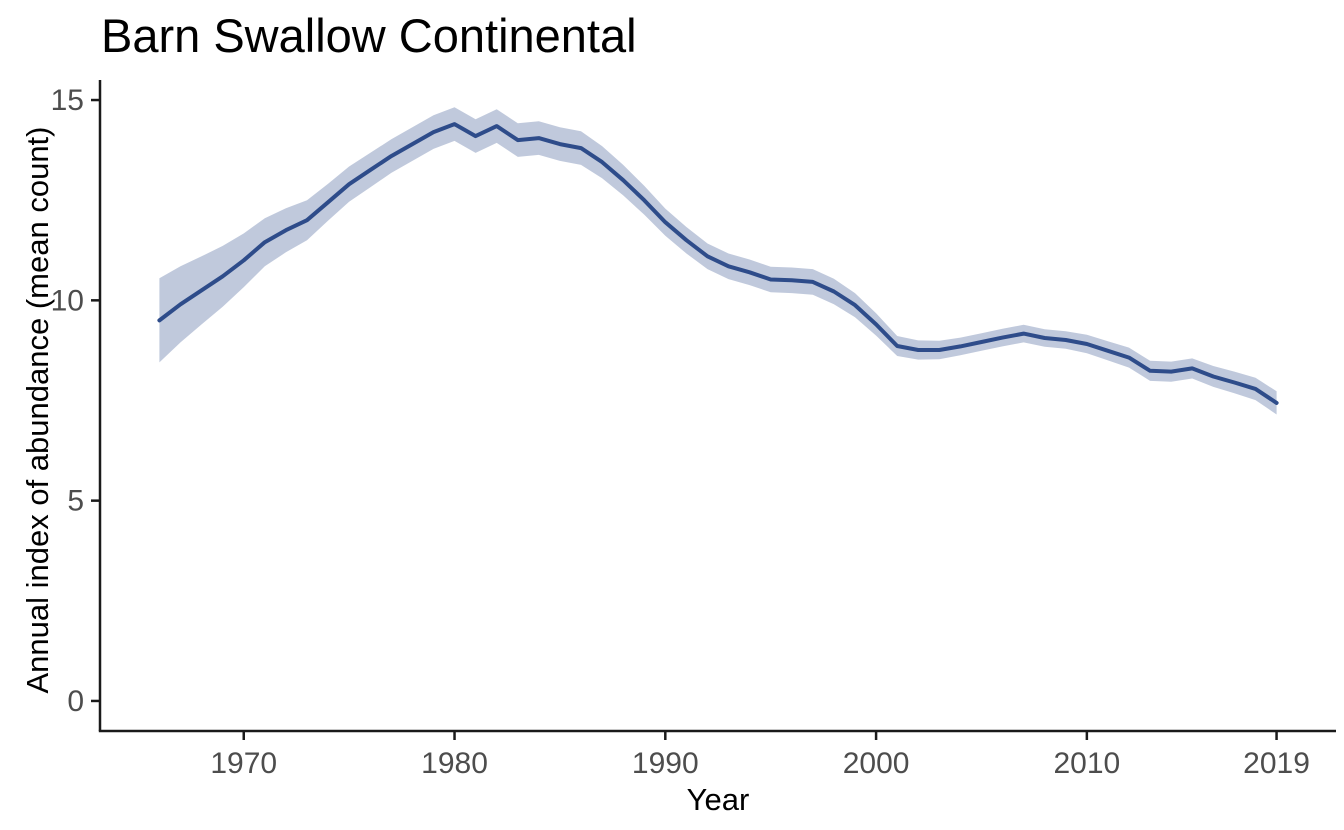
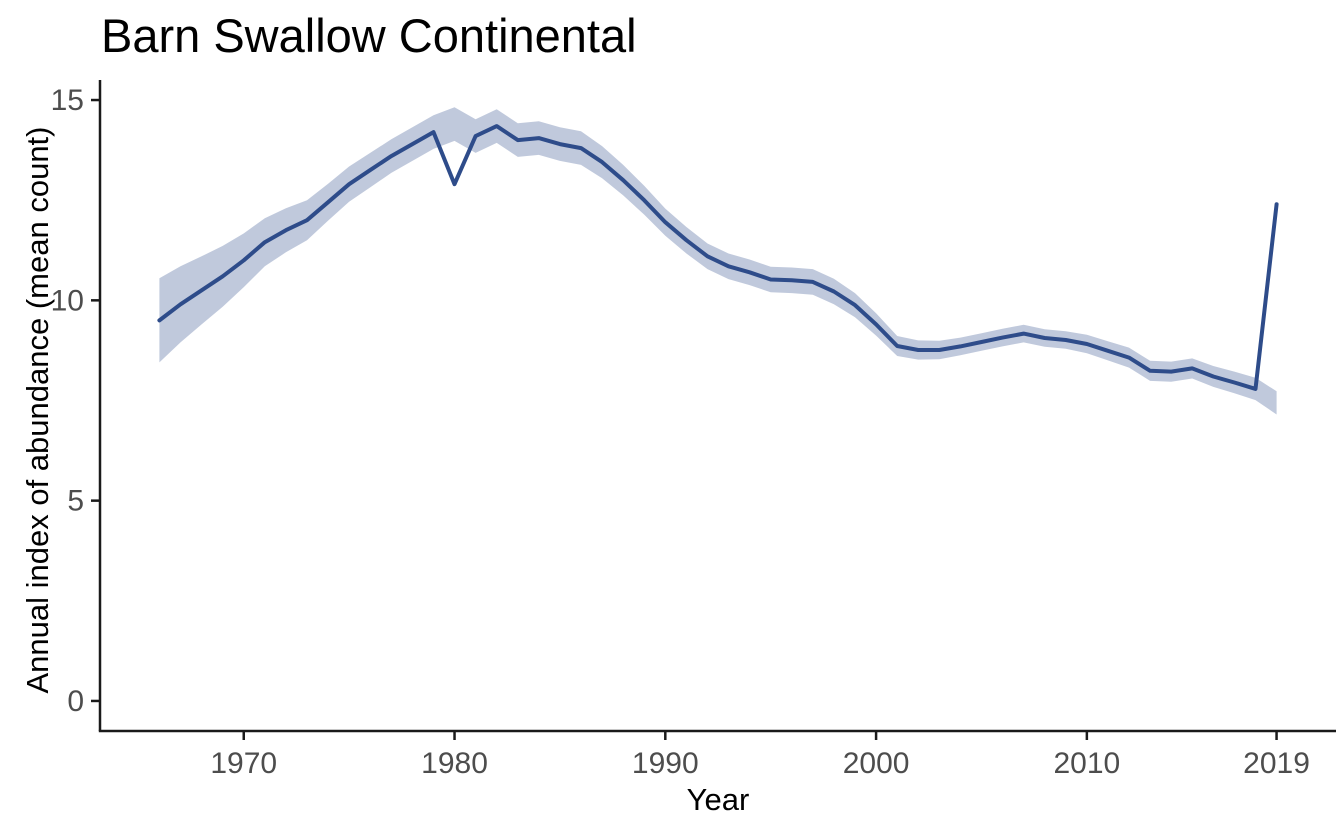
1980: 14.4 -> 12.9
2019: 7.4 -> 12.4
